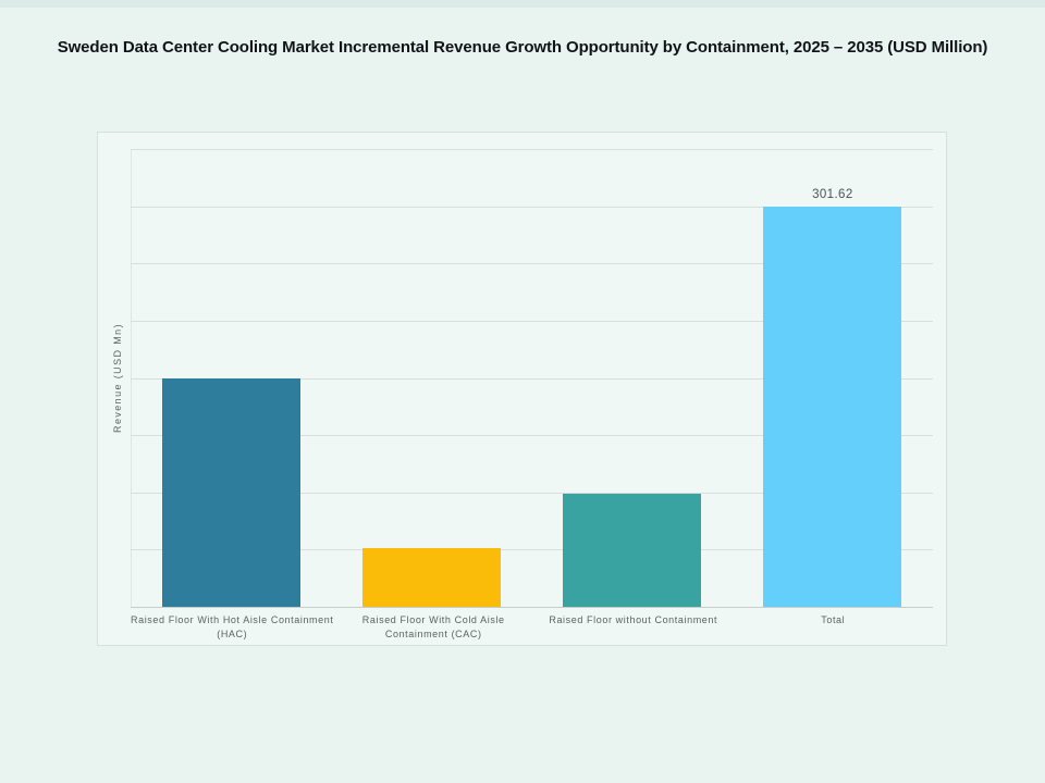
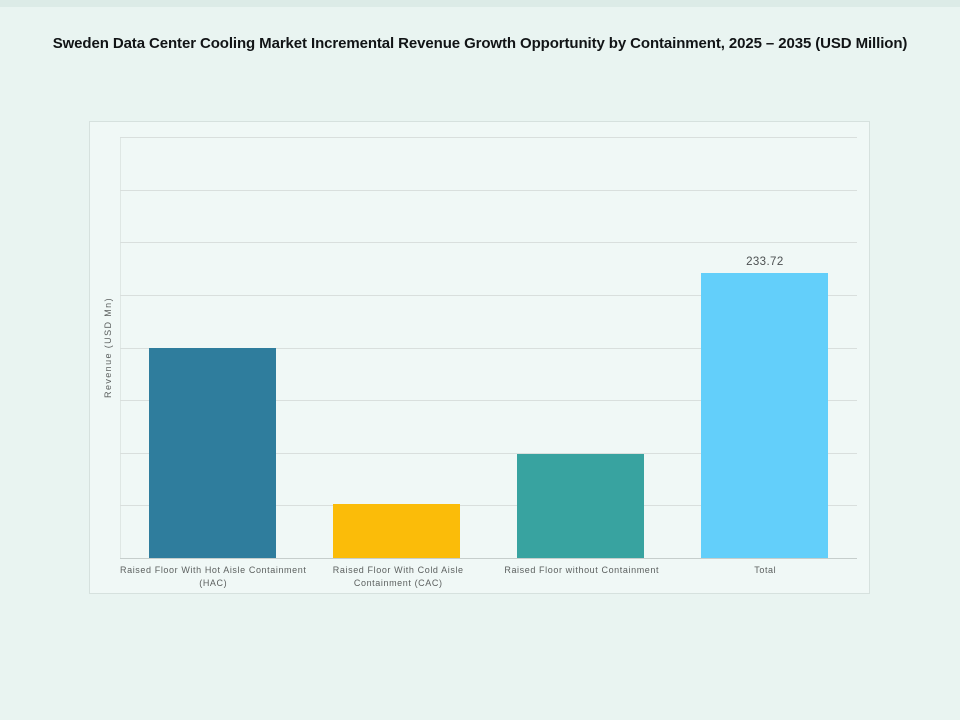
Total: 301.62 -> 233.72
